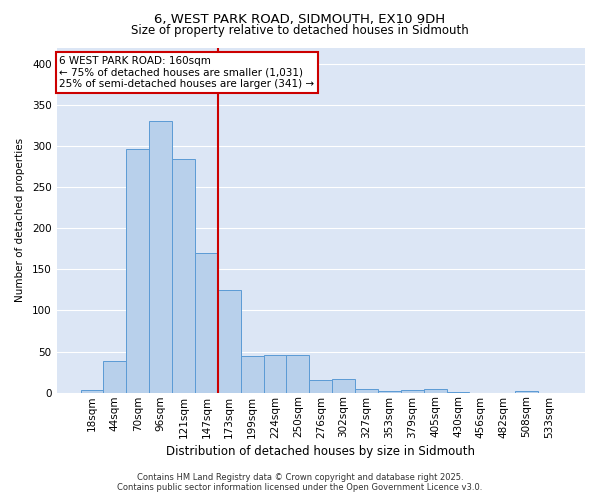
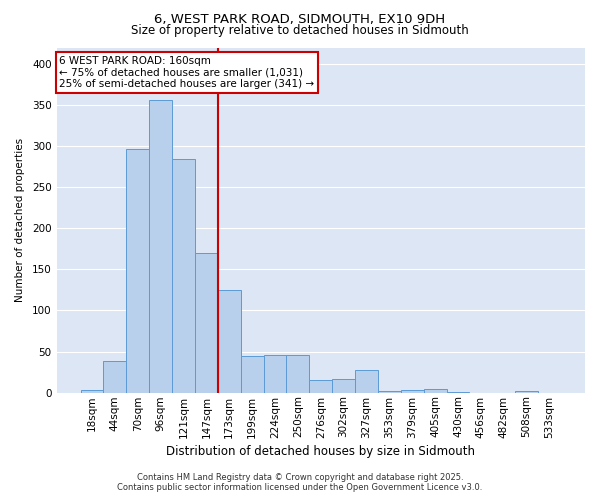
96sqm: 330 -> 356
327sqm: 4 -> 28
